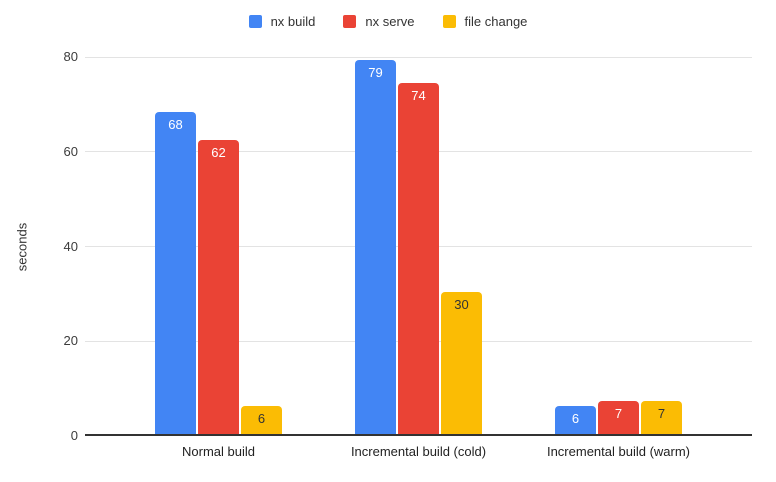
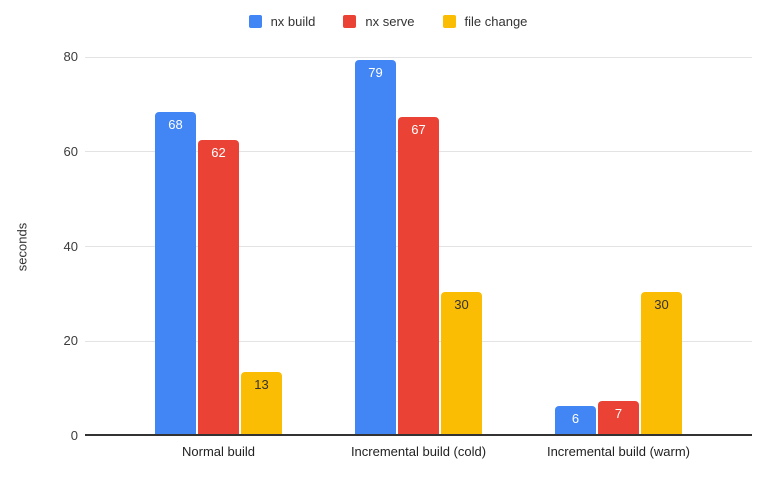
file change/Normal build: 6 -> 13
nx serve/Incremental build (cold): 74 -> 67
file change/Incremental build (warm): 7 -> 30
